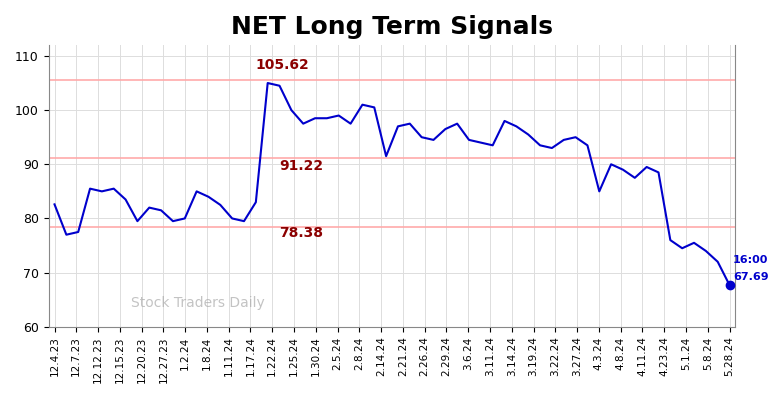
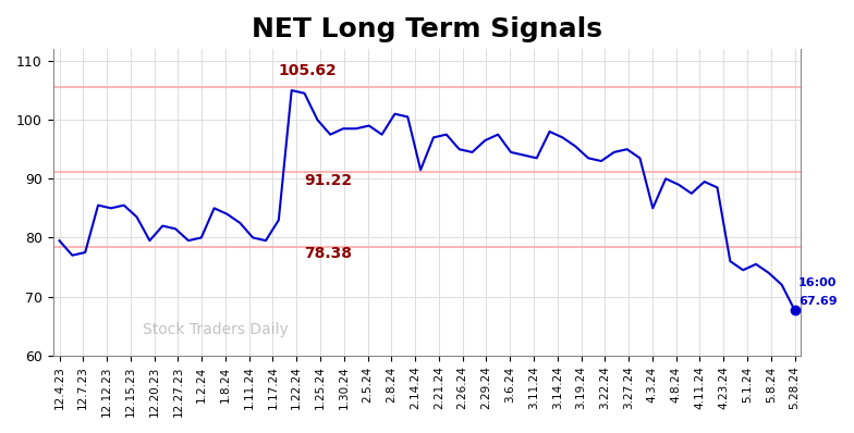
12.4.23: 82.6 -> 79.5
